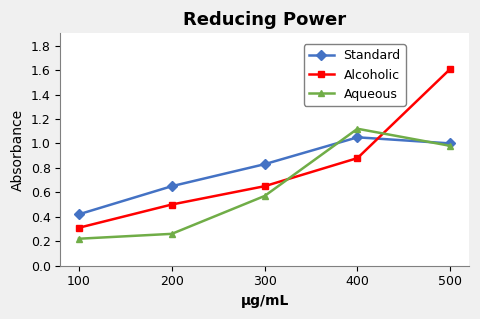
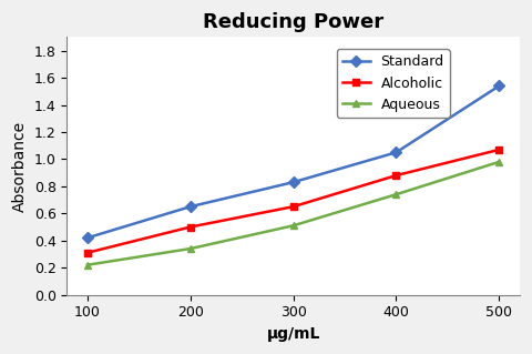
Aqueous/200: 0.26 -> 0.34
Aqueous/300: 0.57 -> 0.51
Aqueous/400: 1.12 -> 0.74
Standard/500: 1.00 -> 1.54
Alcoholic/500: 1.61 -> 1.07
